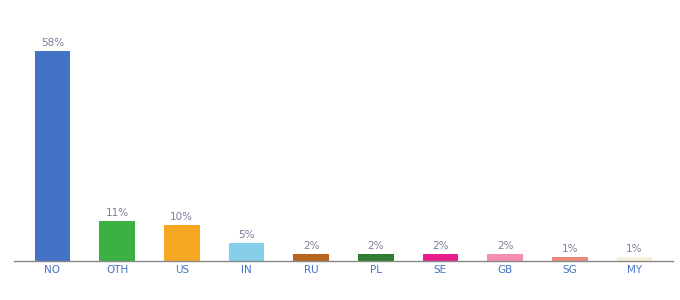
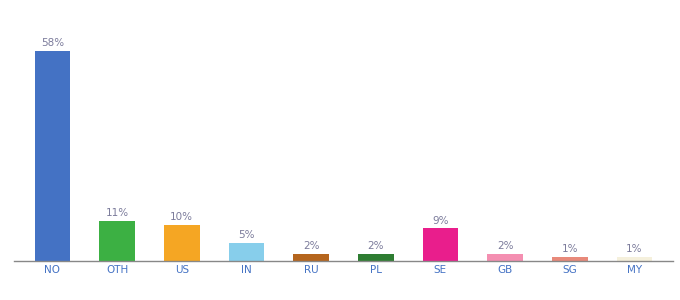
SE: 2% -> 9%
